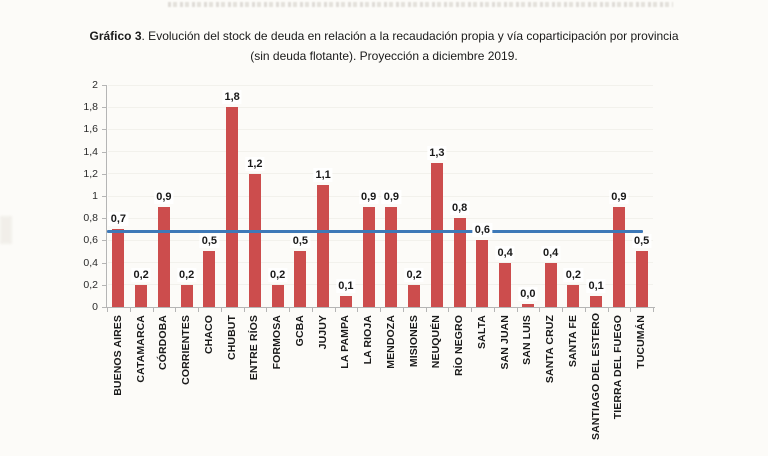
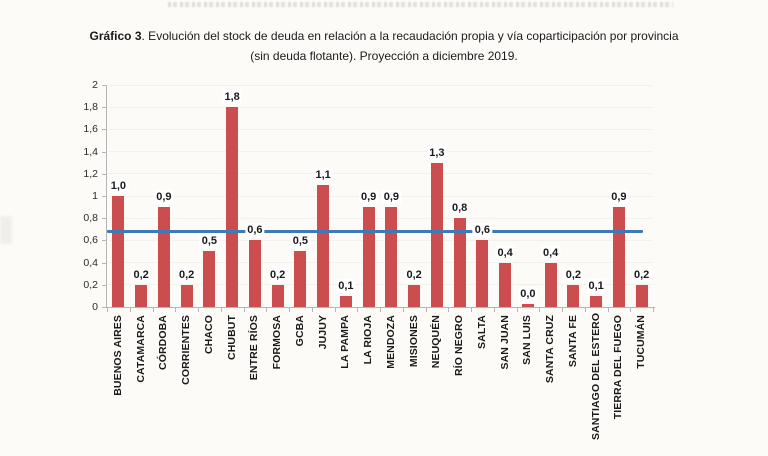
BUENOS AIRES: 0,7 -> 1,0
ENTRE RÍOS: 1,2 -> 0,6
TUCUMÁN: 0,5 -> 0,2
